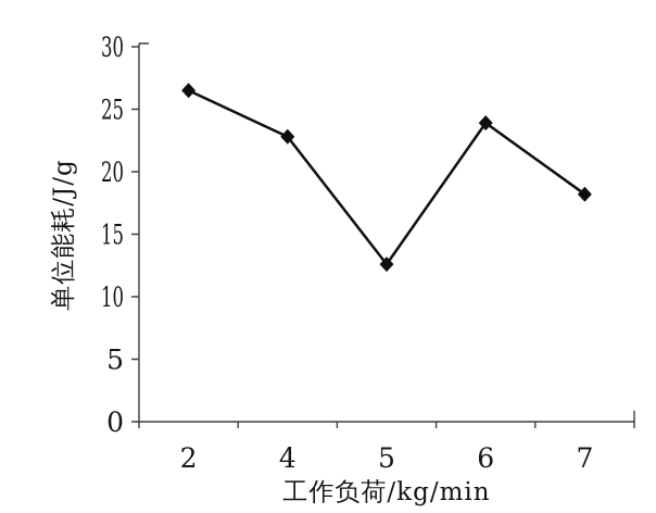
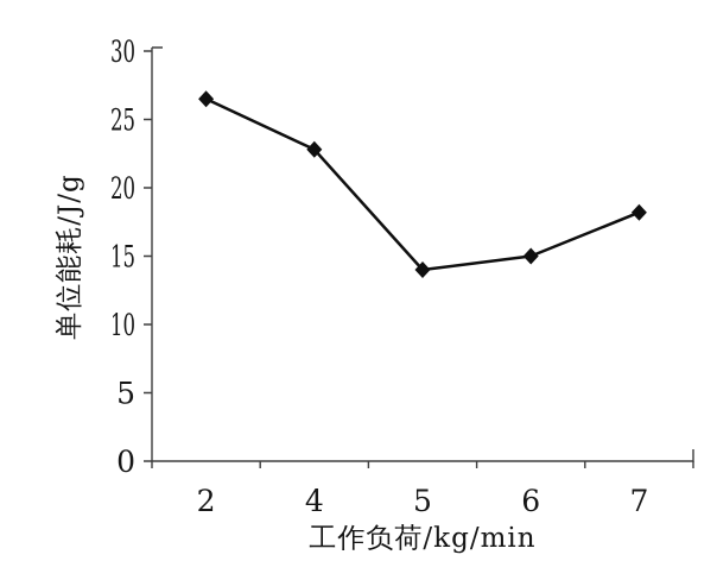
5: 12.6 -> 14.0
6: 23.9 -> 15.0
